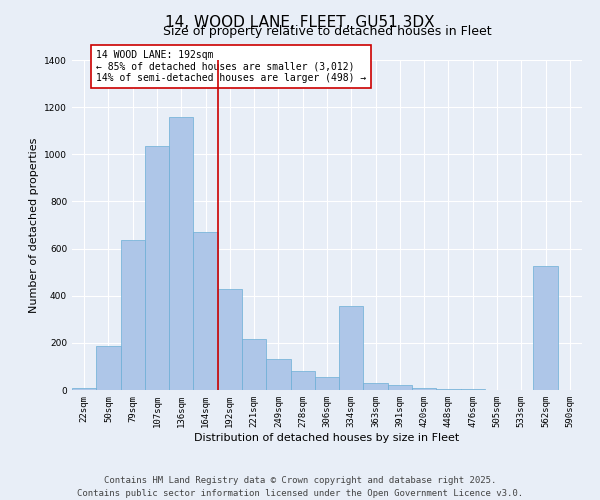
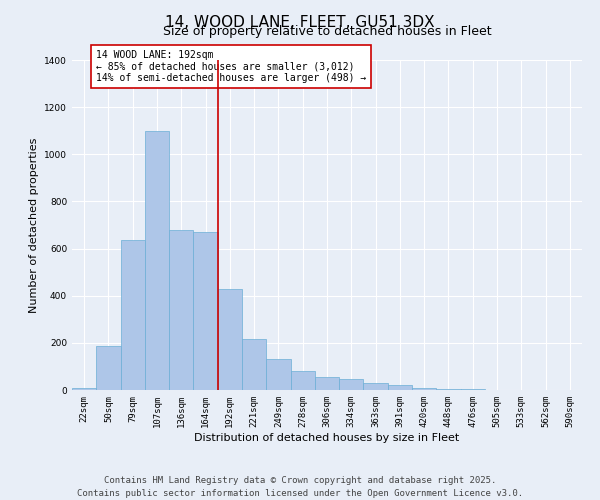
107sqm: 1035 -> 1100
136sqm: 1160 -> 680
334sqm: 355 -> 45
562sqm: 525 -> 1
